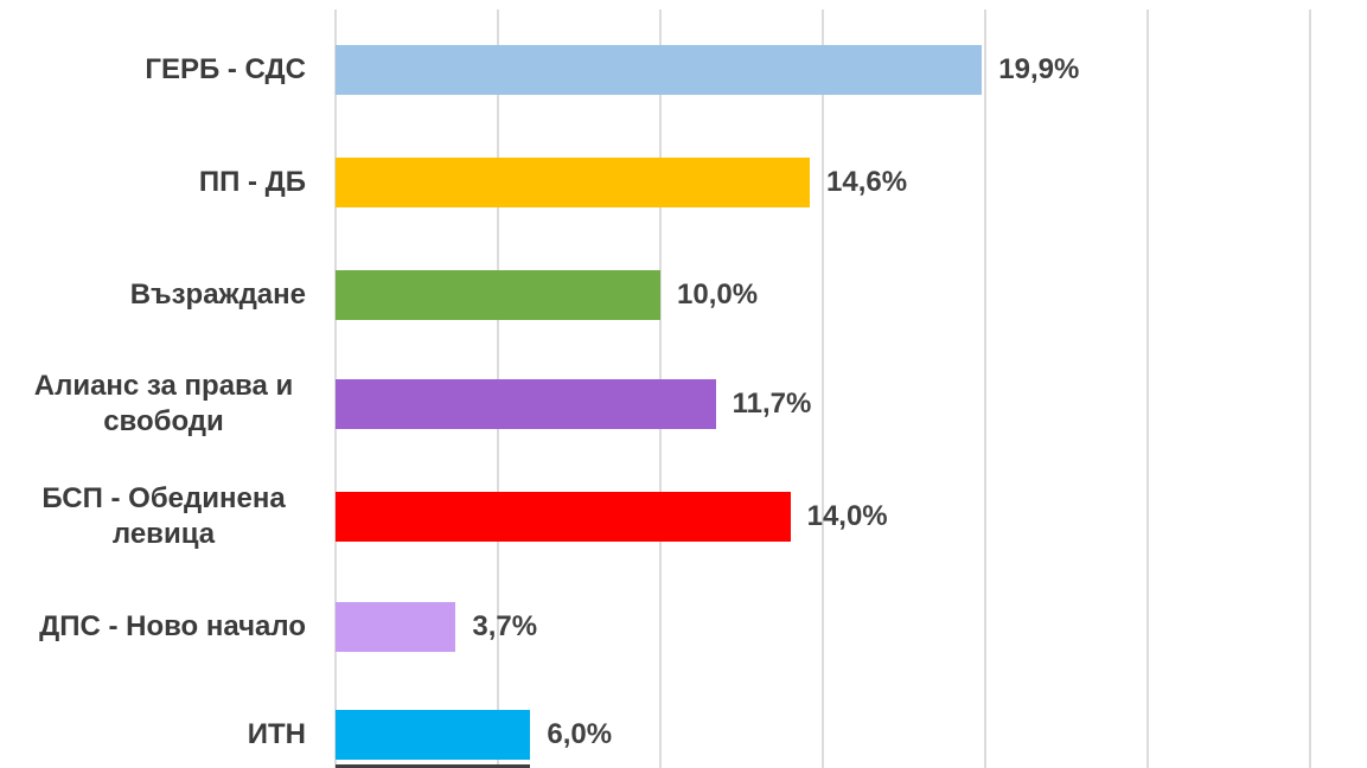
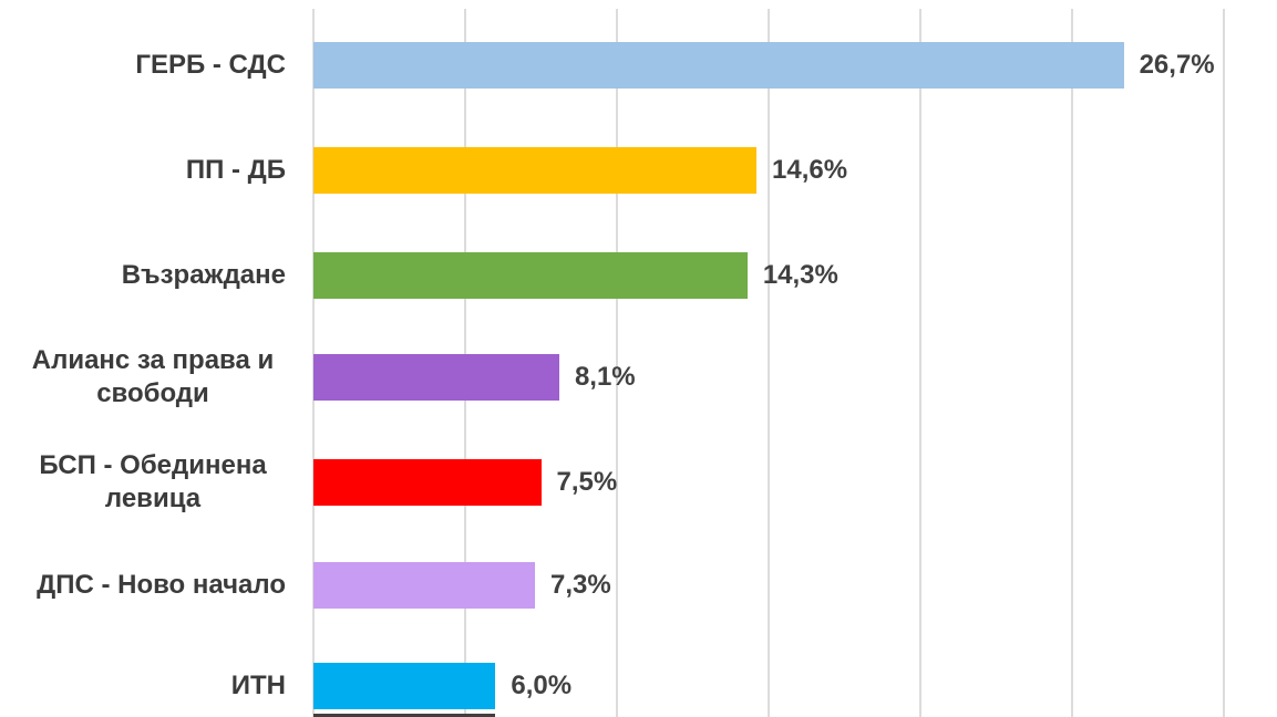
ГЕРБ - СДС: 19,9% -> 26,7%
Възраждане: 10,0% -> 14,3%
Алианс за права и свободи: 11,7% -> 8,1%
БСП - Обединена левица: 14,0% -> 7,5%
ДПС - Ново начало: 3,7% -> 7,3%
